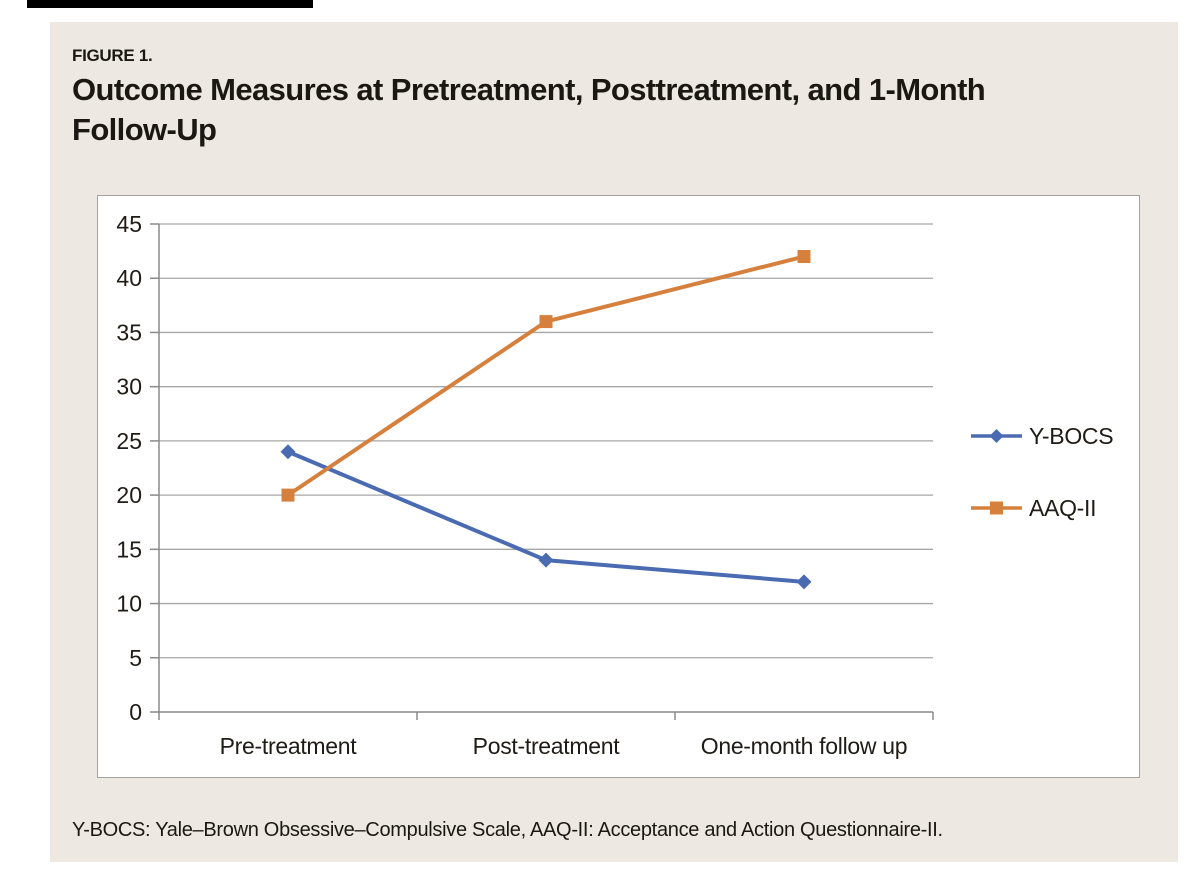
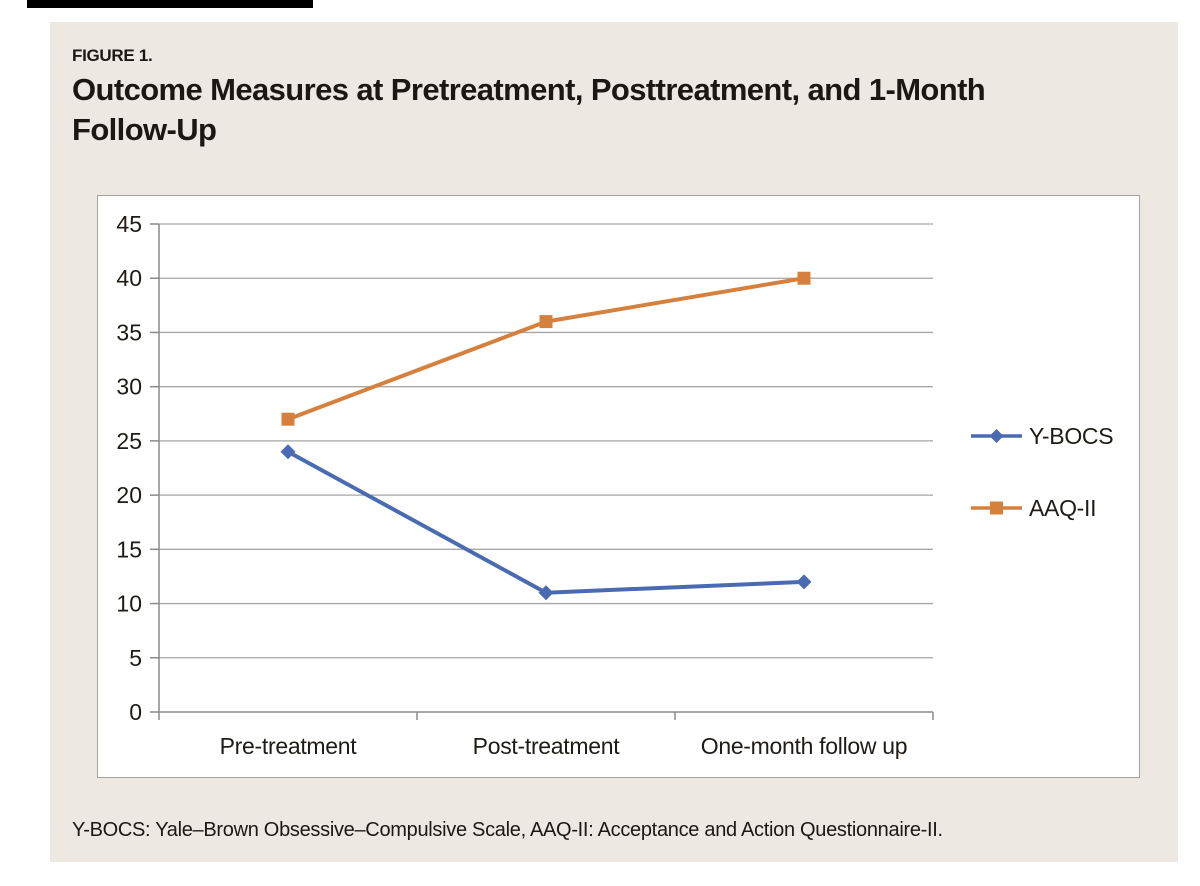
AAQ-II/Pre-treatment: 20 -> 27
Y-BOCS/Post-treatment: 14 -> 11
AAQ-II/One-month follow up: 42 -> 40
